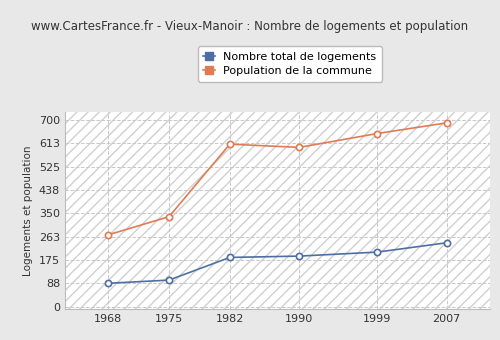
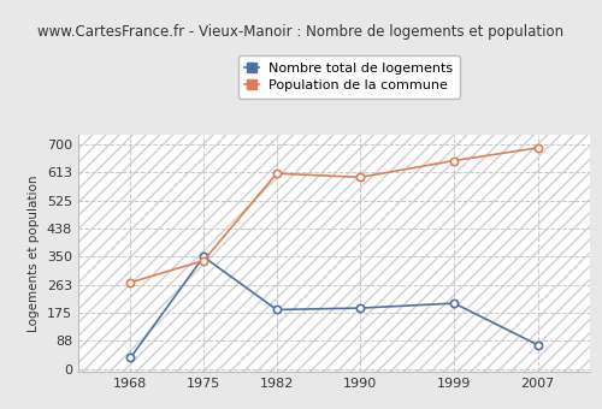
Nombre total de logements/1968: 88 -> 35
Nombre total de logements/1975: 100 -> 350
Nombre total de logements/2007: 240 -> 75
